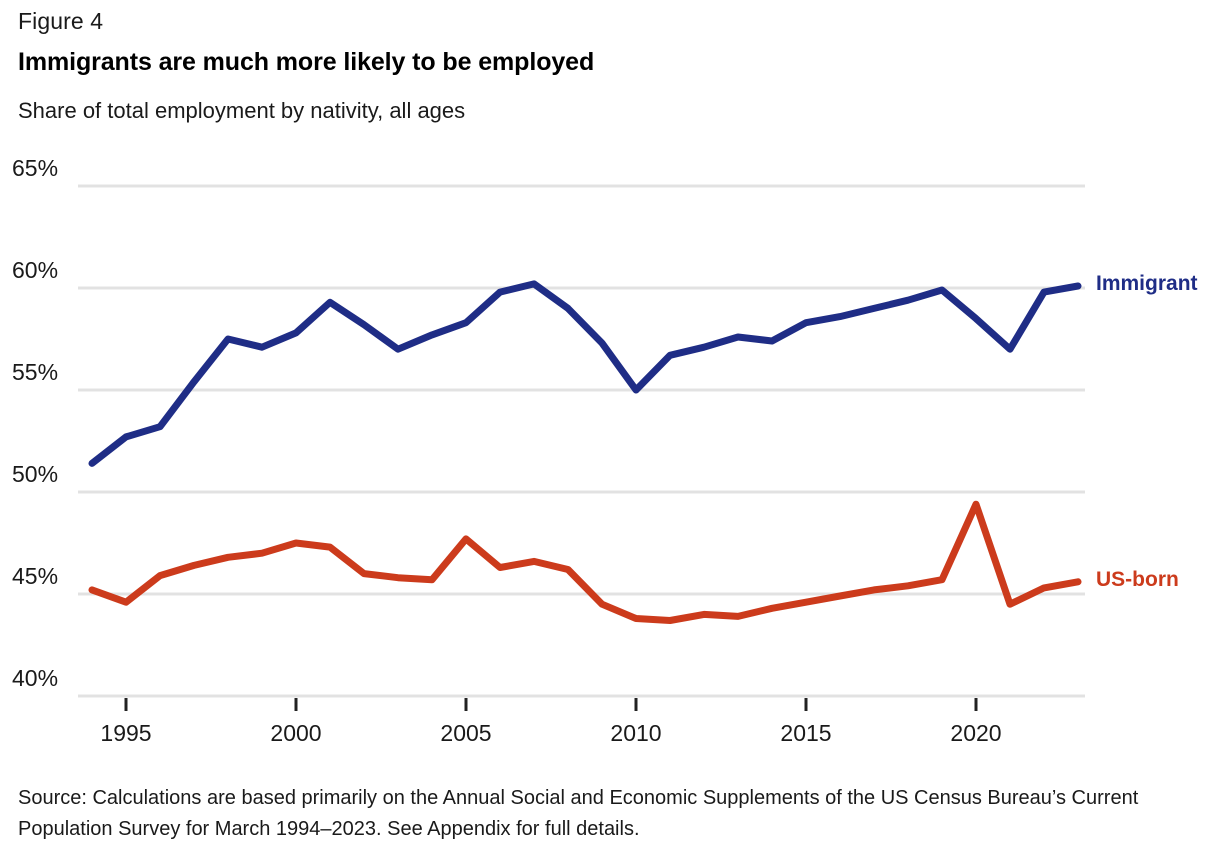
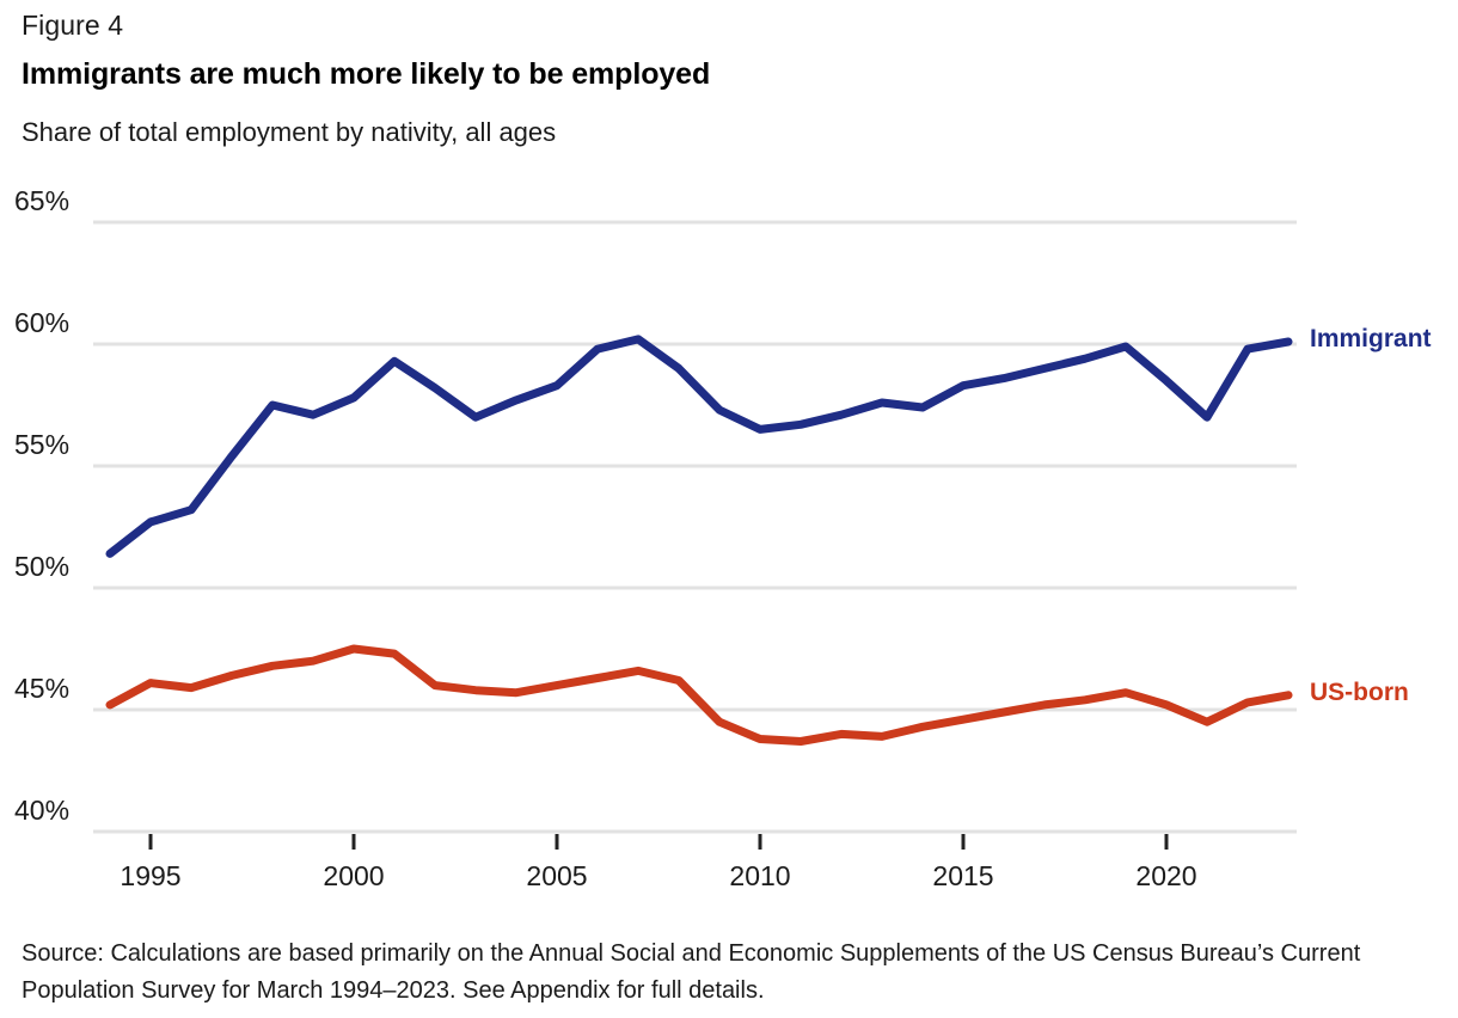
US-born/1995: 44.6% -> 46.1%
US-born/2005: 47.7% -> 46.0%
Immigrant/2010: 55.0% -> 56.5%
US-born/2020: 49.4% -> 45.2%
